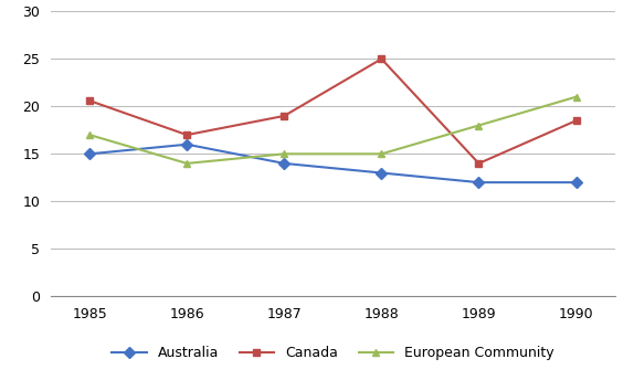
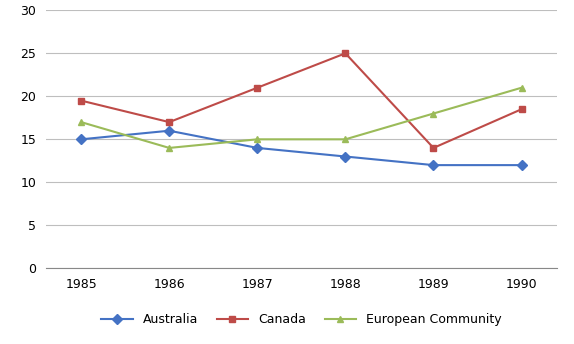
Canada/1985: 20.6 -> 19.5
Canada/1987: 19.0 -> 21.0
